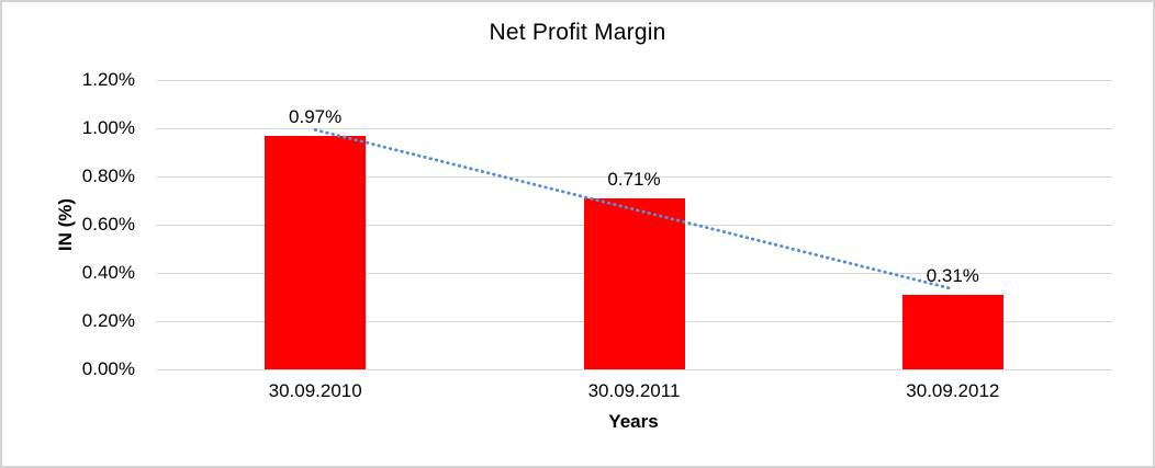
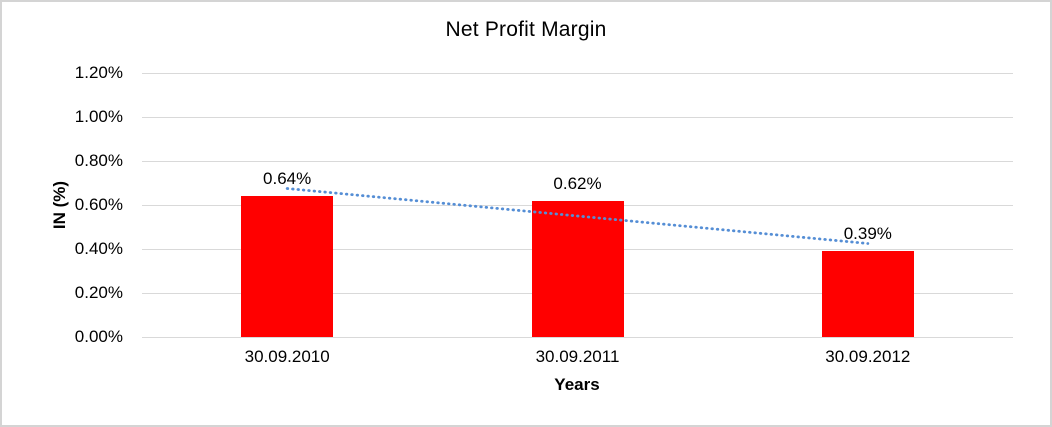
30.09.2010: 0.97% -> 0.64%
30.09.2011: 0.71% -> 0.62%
30.09.2012: 0.31% -> 0.39%
